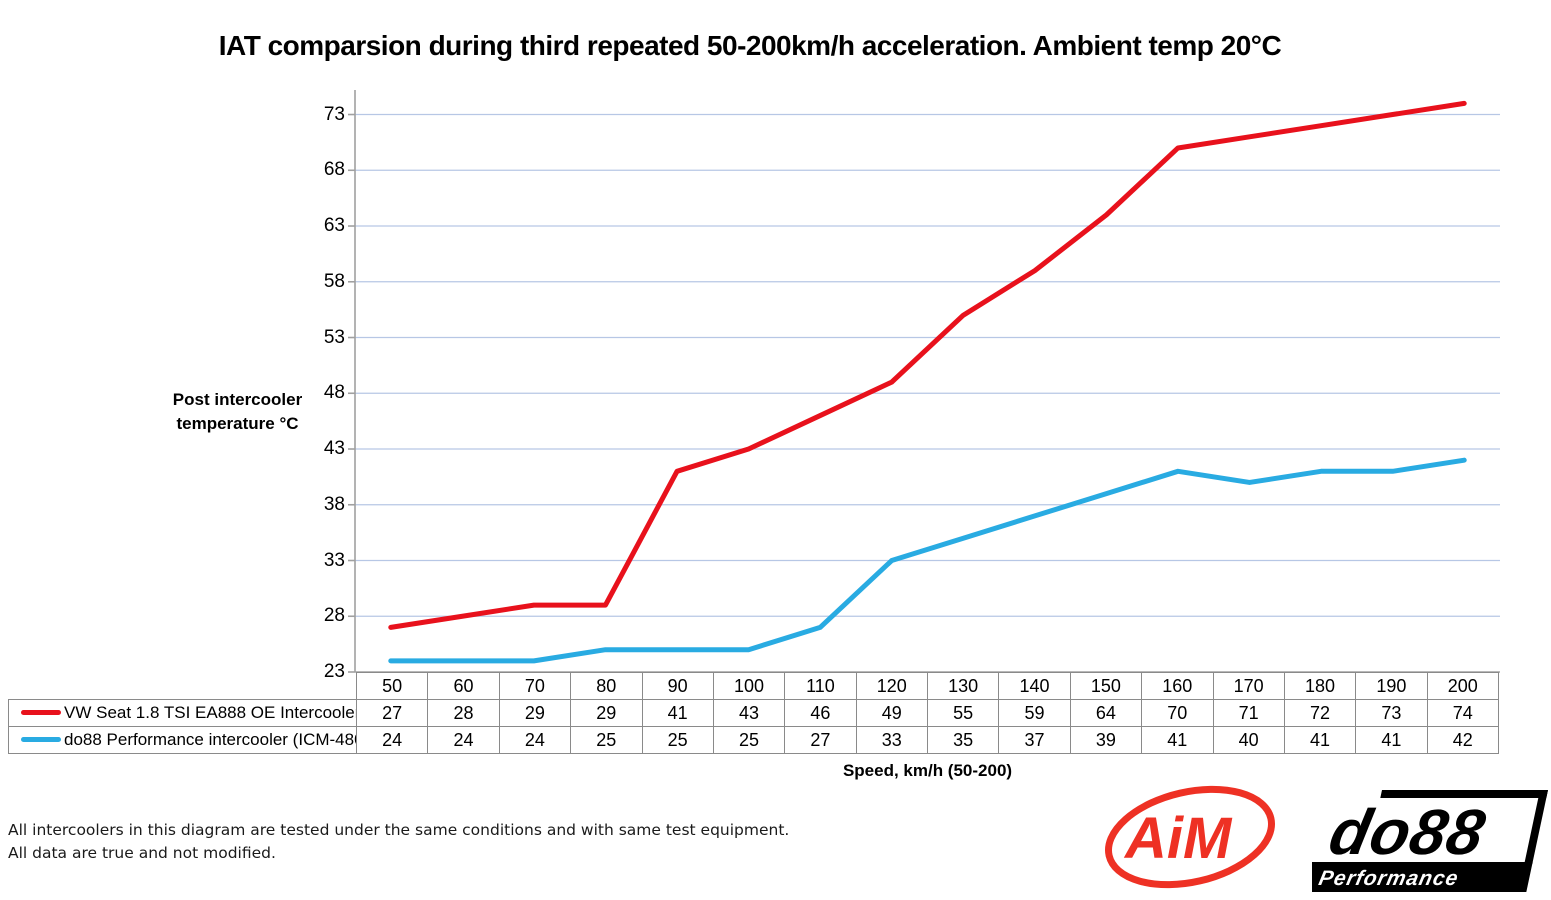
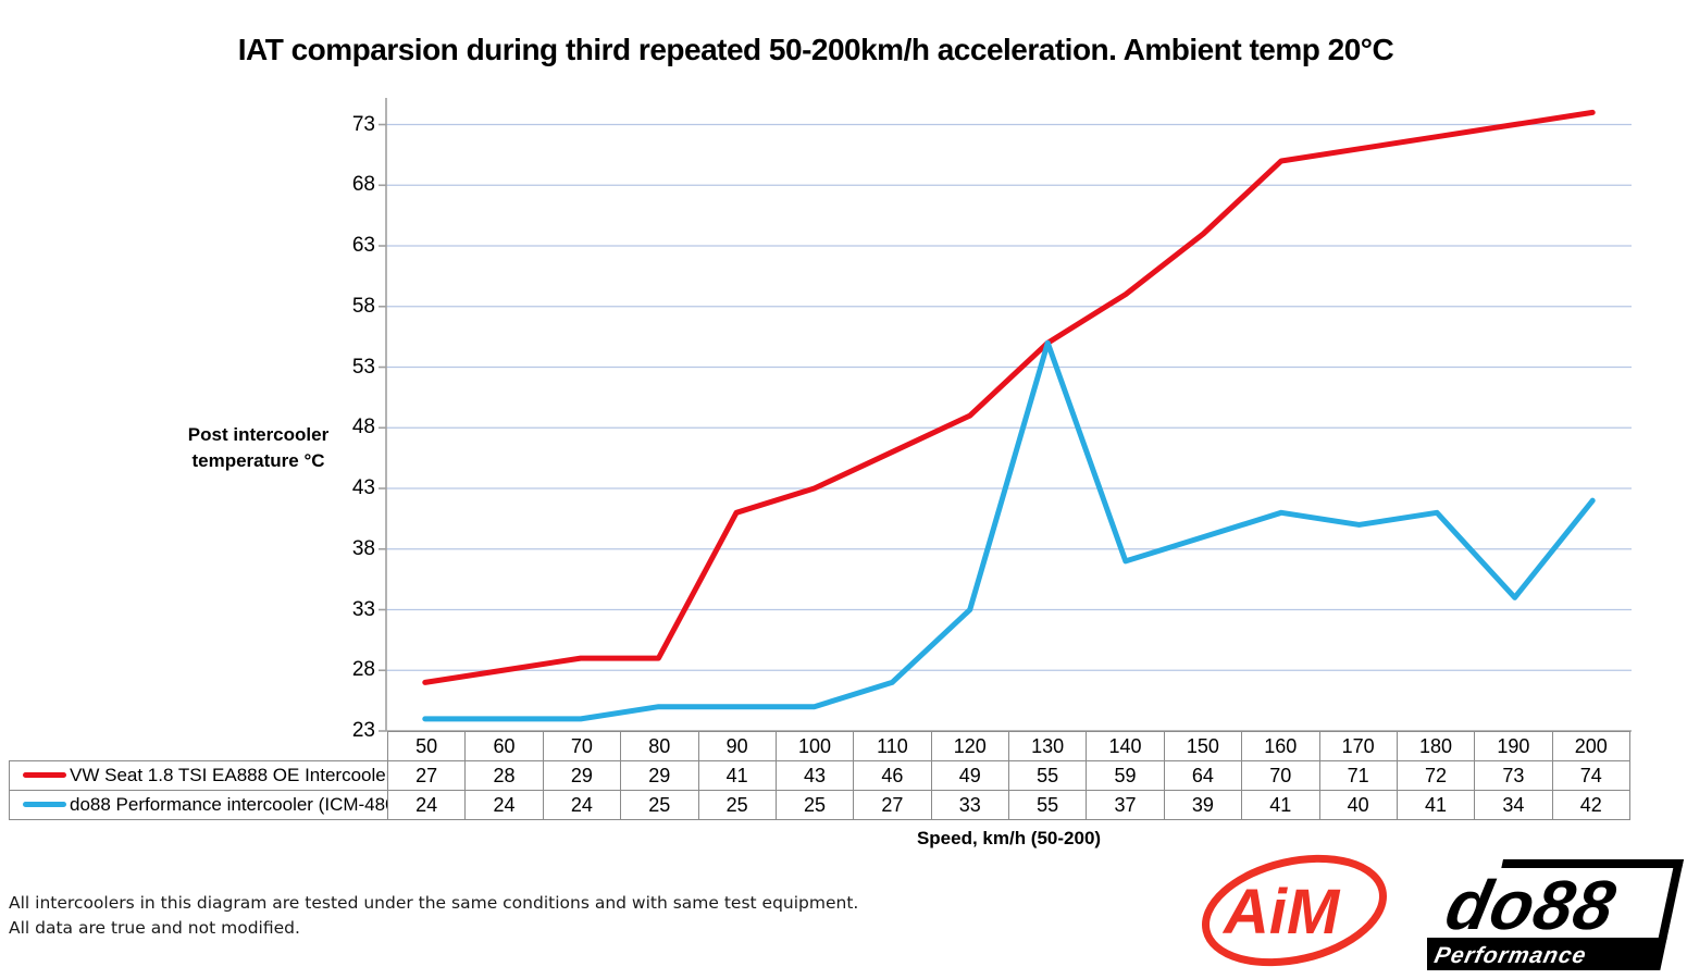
do88 Performance intercooler (ICM-480)/130: 35 -> 55
do88 Performance intercooler (ICM-480)/190: 41 -> 34
